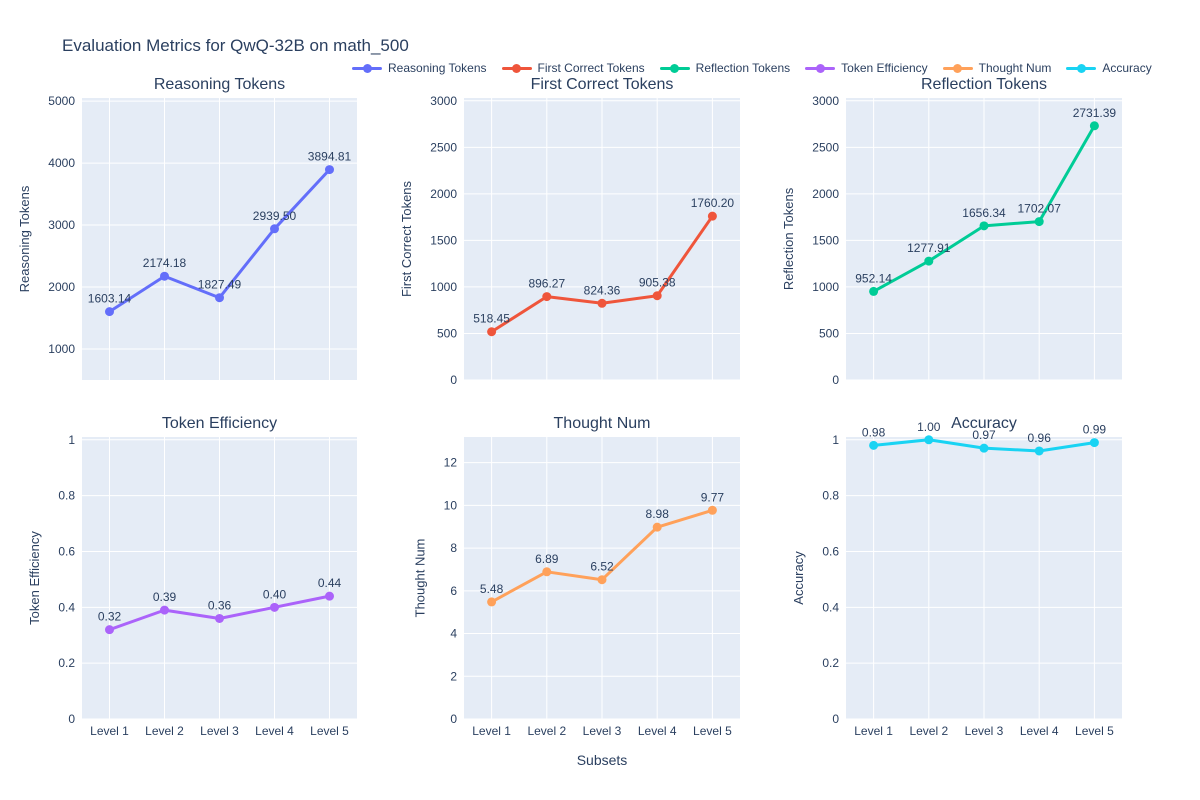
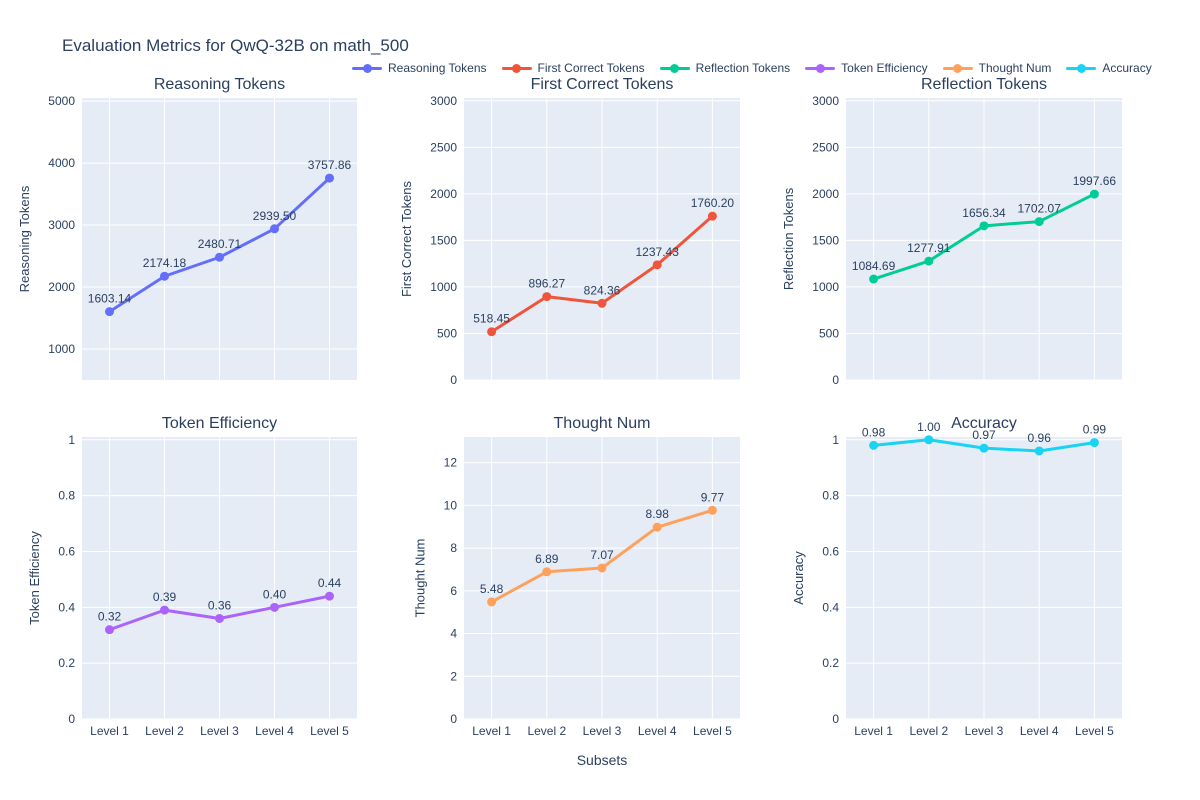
Reasoning Tokens/Level 3: 1827.49 -> 2480.71
Reasoning Tokens/Level 5: 3894.81 -> 3757.86
First Correct Tokens/Level 4: 905.38 -> 1237.43
Reflection Tokens/Level 1: 952.14 -> 1084.69
Reflection Tokens/Level 5: 2731.39 -> 1997.66
Thought Num/Level 3: 6.52 -> 7.07
